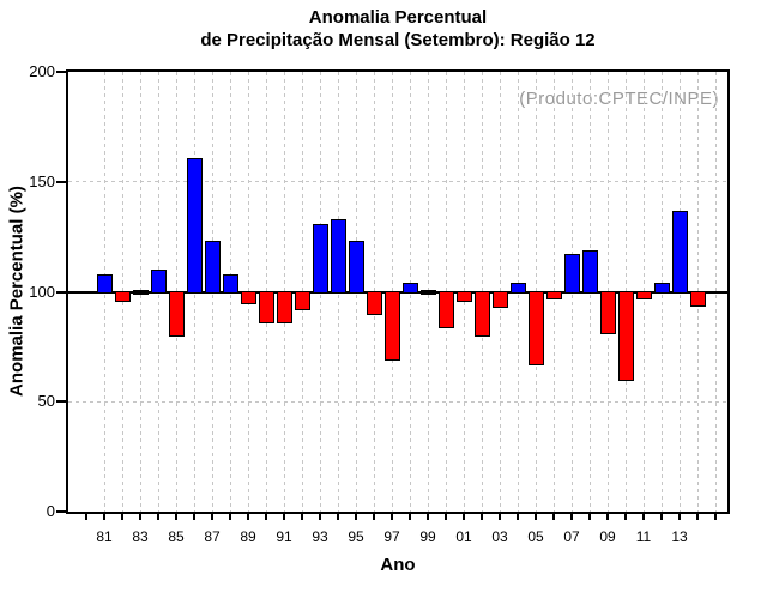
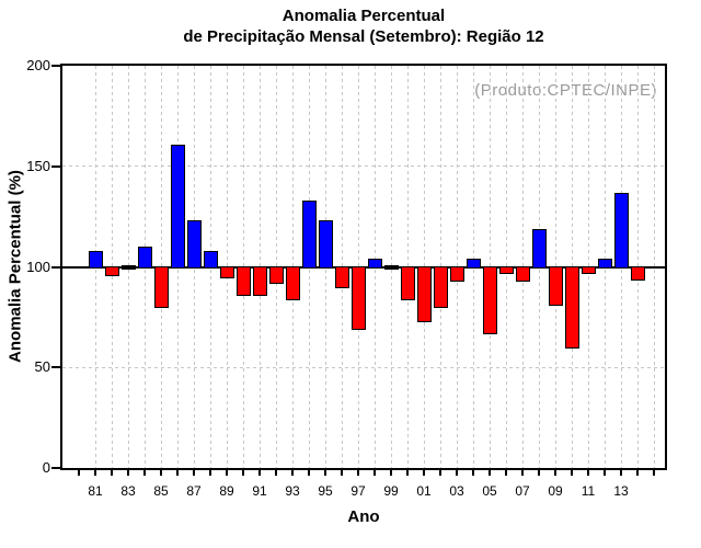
93: 131 -> 84
01: 96 -> 73
07: 117 -> 93
